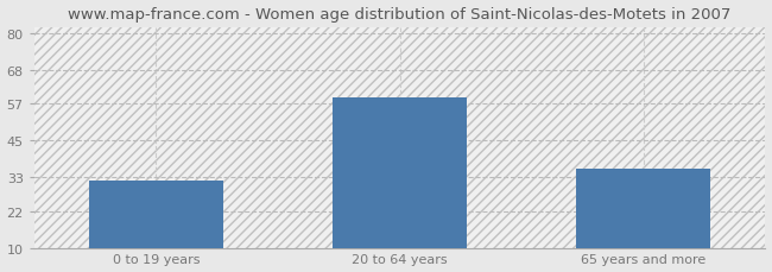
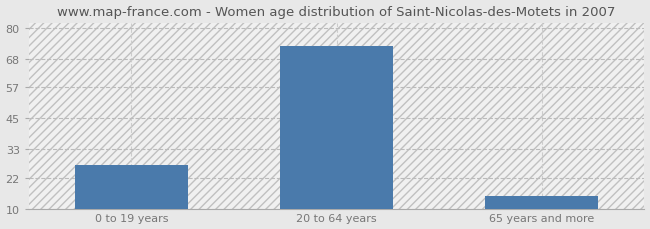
0 to 19 years: 32 -> 27
20 to 64 years: 59 -> 73
65 years and more: 36 -> 15
